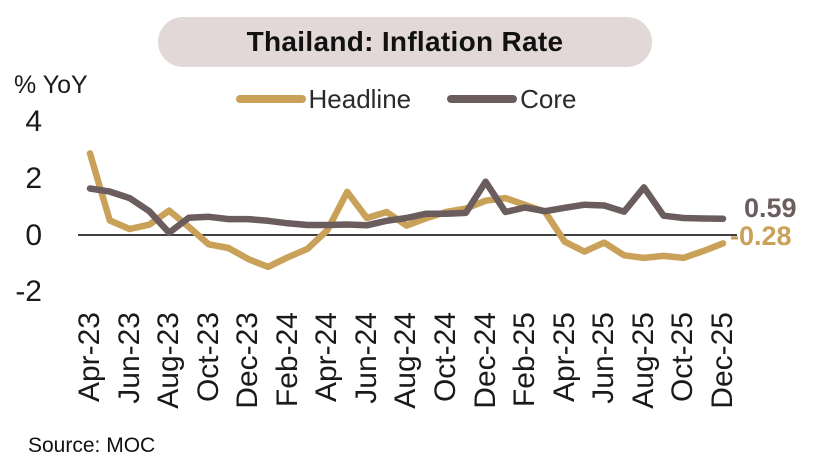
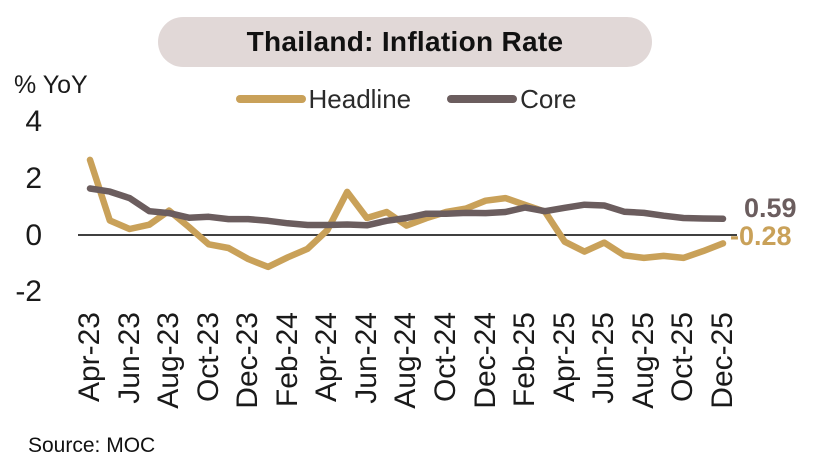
Headline/Apr-23: 2.9 -> 2.7
Core/Aug-23: 0.1 -> 0.8
Core/Dec-24: 1.9 -> 0.8
Core/Aug-25: 1.7 -> 0.8
